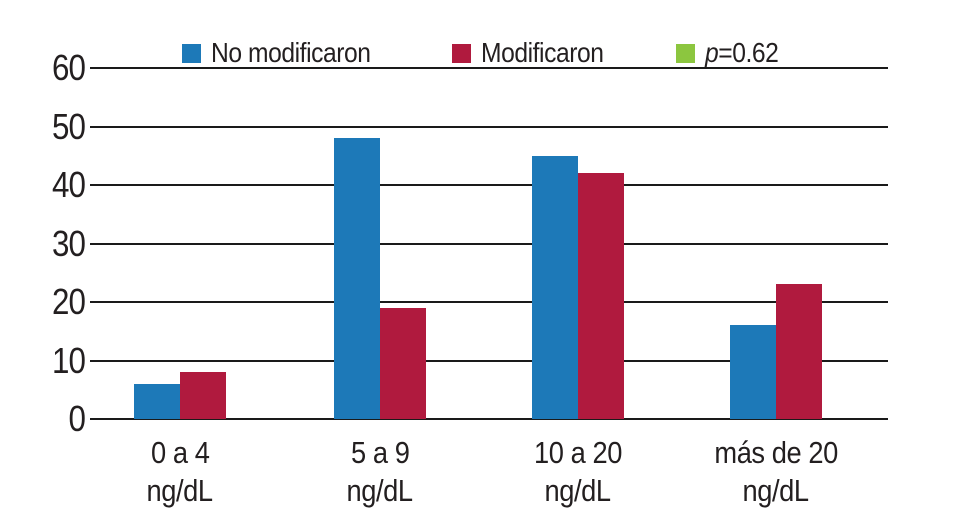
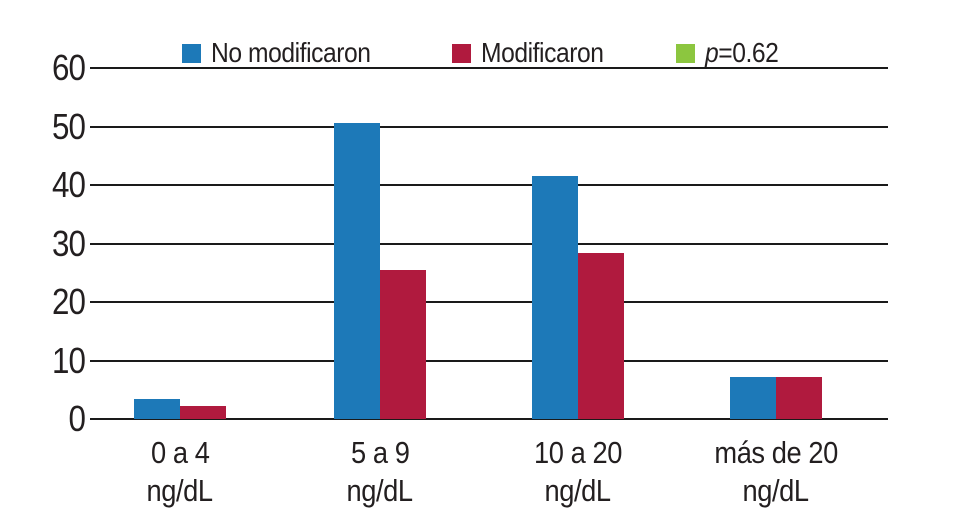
No modificaron/0 a 4: 6 -> 3
Modificaron/0 a 4: 8 -> 2
No modificaron/5 a 9: 48 -> 51
Modificaron/5 a 9: 19 -> 25
No modificaron/10 a 20: 45 -> 42
Modificaron/10 a 20: 42 -> 28
No modificaron/más de 20: 16 -> 7
Modificaron/más de 20: 23 -> 7
